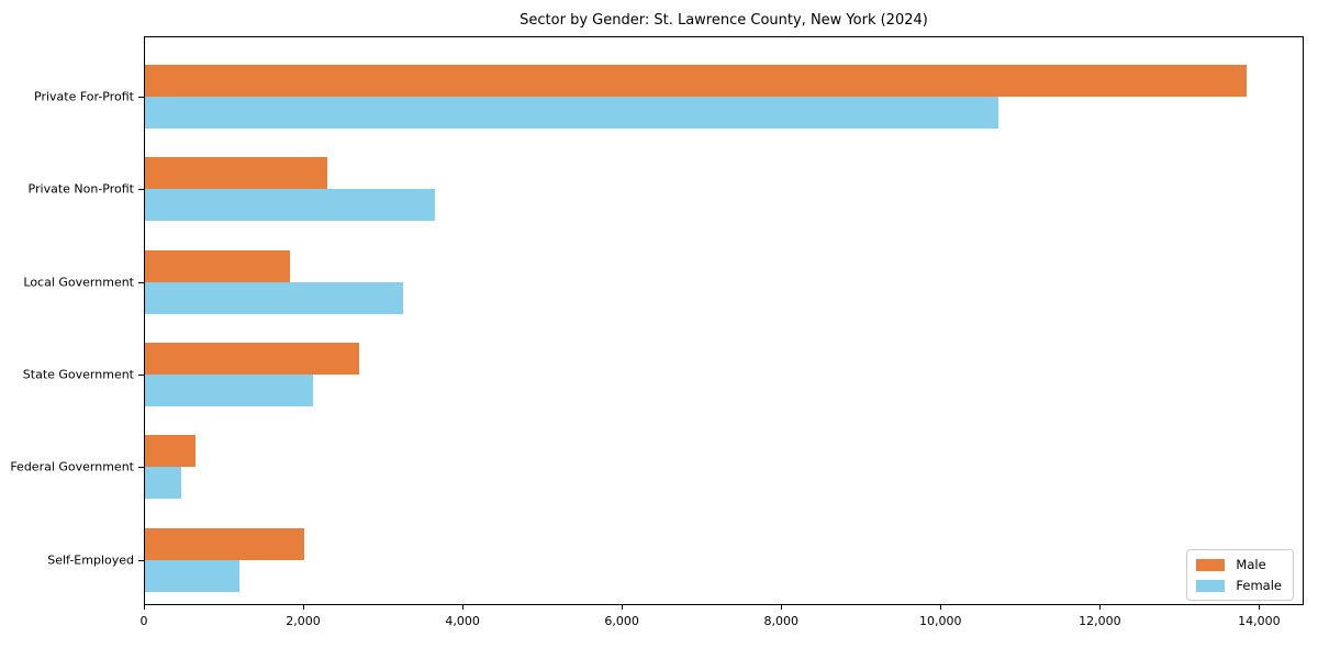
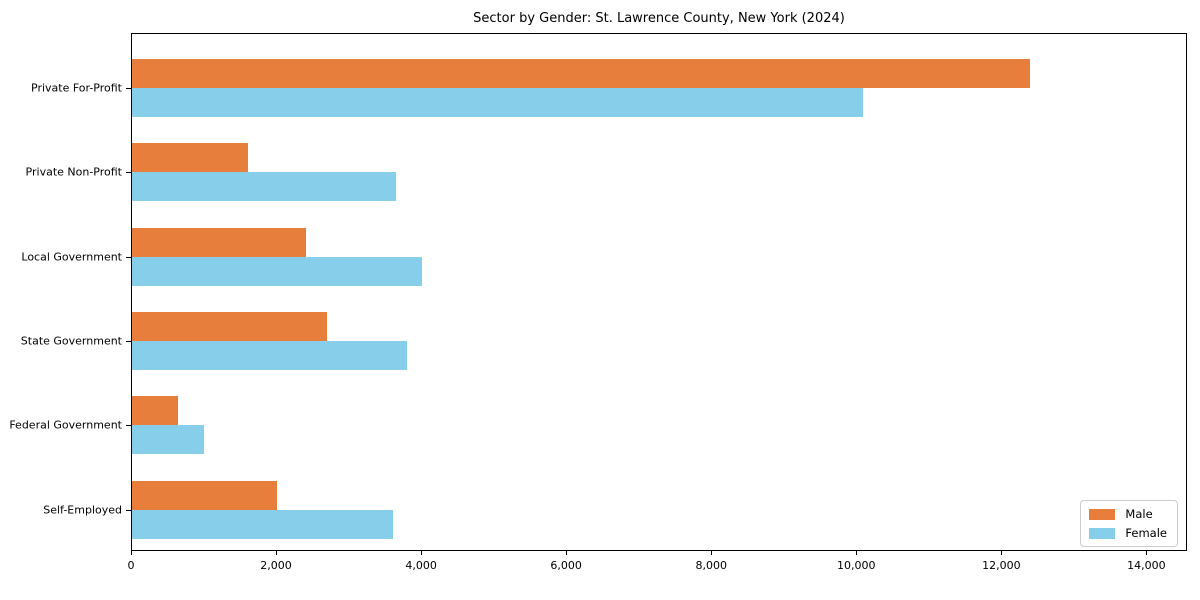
Male/Private For-Profit: 13800 -> 12400
Female/Private For-Profit: 10700 -> 10100
Male/Private Non-Profit: 2300 -> 1600
Male/Local Government: 1800 -> 2400
Female/Local Government: 3200 -> 4000
Female/State Government: 2100 -> 3800
Female/Federal Government: 500 -> 1000
Female/Self-Employed: 1200 -> 3600
